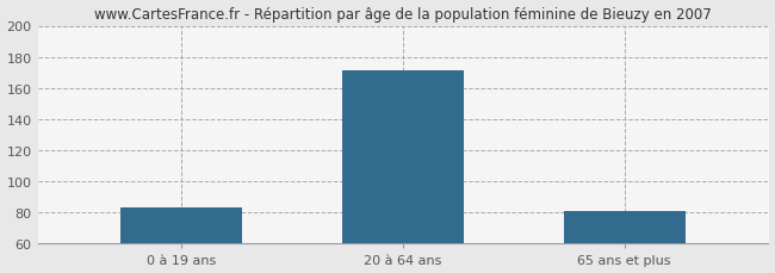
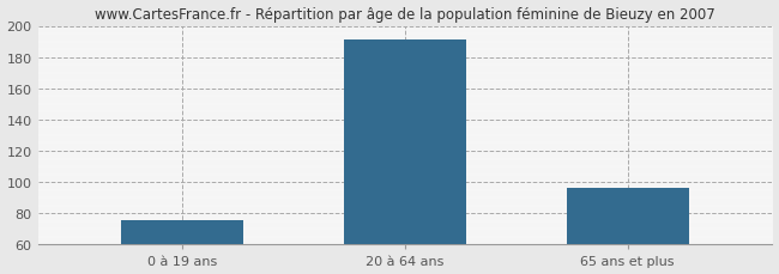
0 à 19 ans: 83 -> 76
20 à 64 ans: 171 -> 191
65 ans et plus: 81 -> 96
